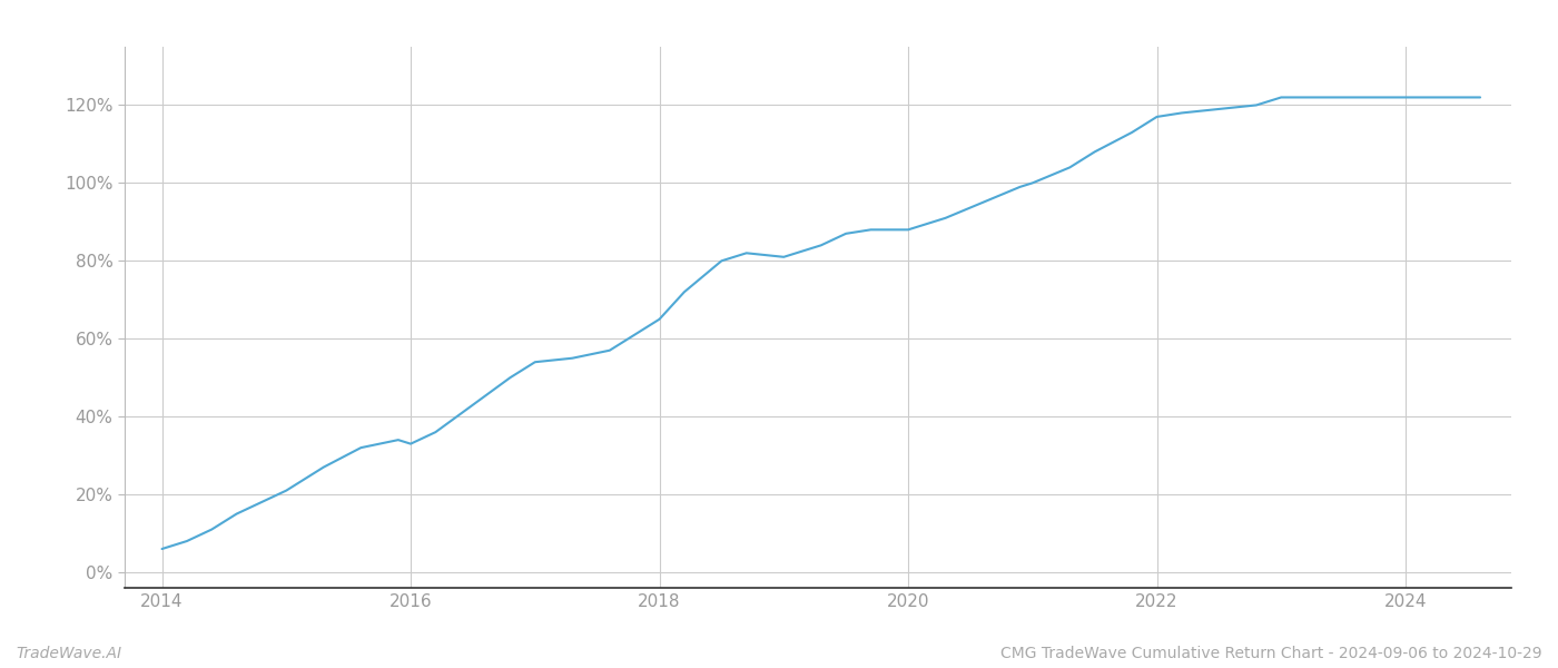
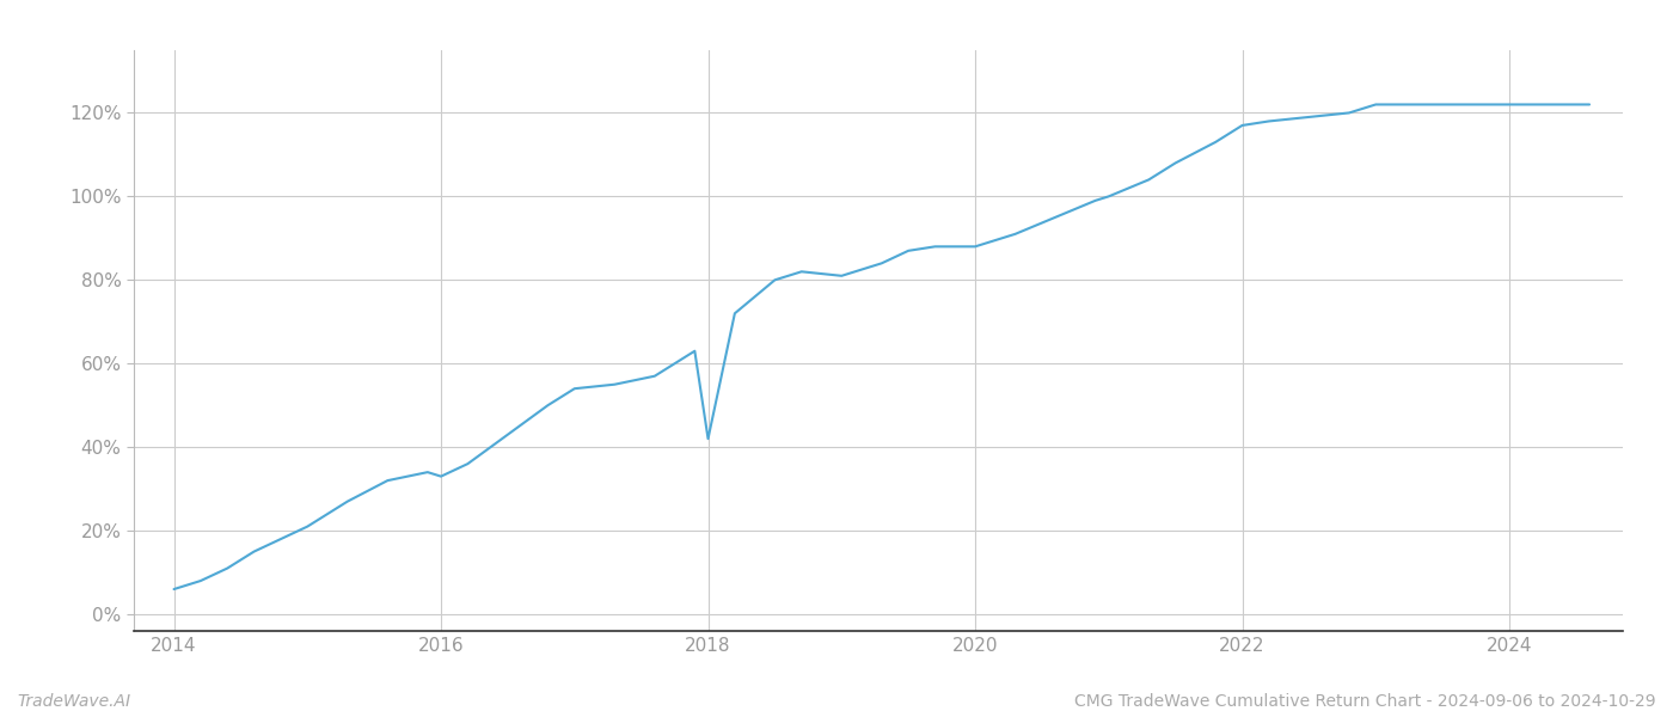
2018: 65% -> 42%
